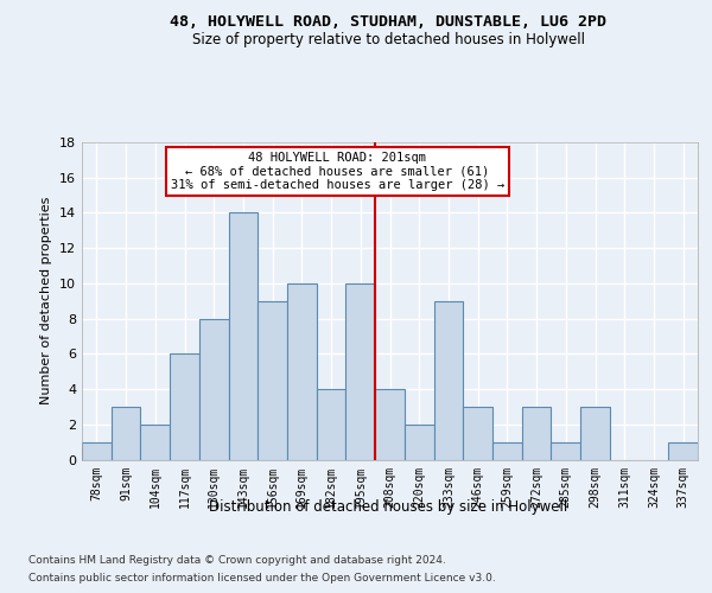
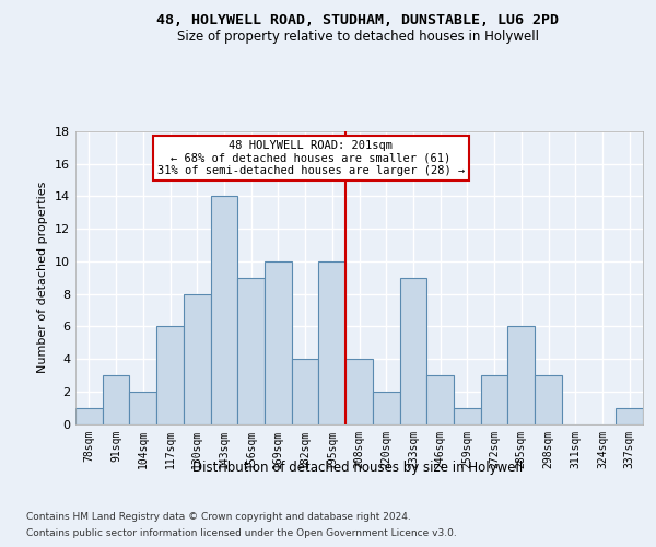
285sqm: 1 -> 6
